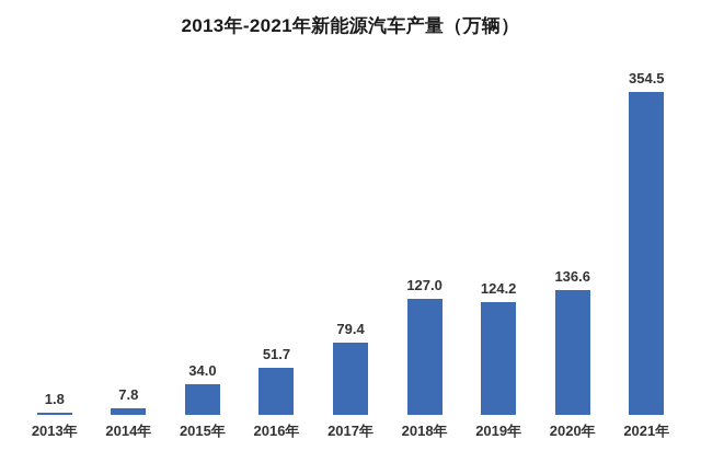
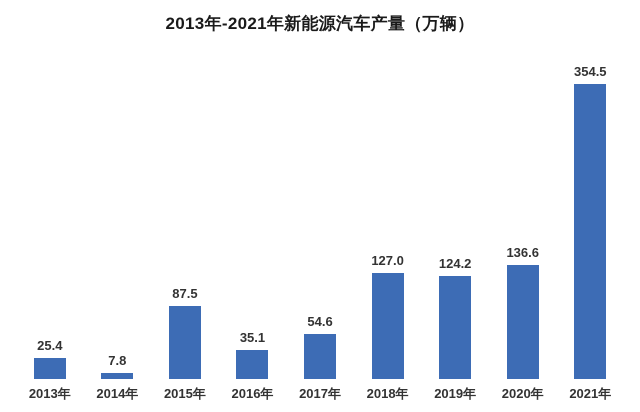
2013年: 1.8 -> 25.4
2015年: 34.0 -> 87.5
2016年: 51.7 -> 35.1
2017年: 79.4 -> 54.6
